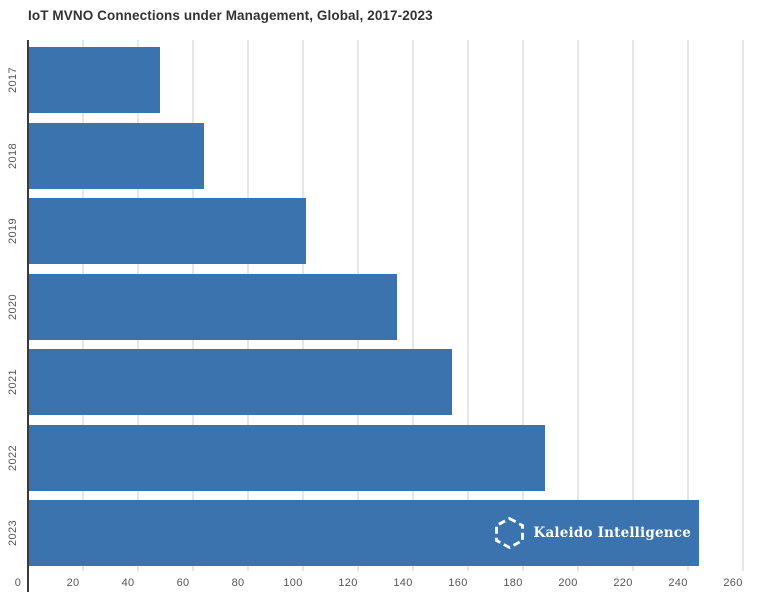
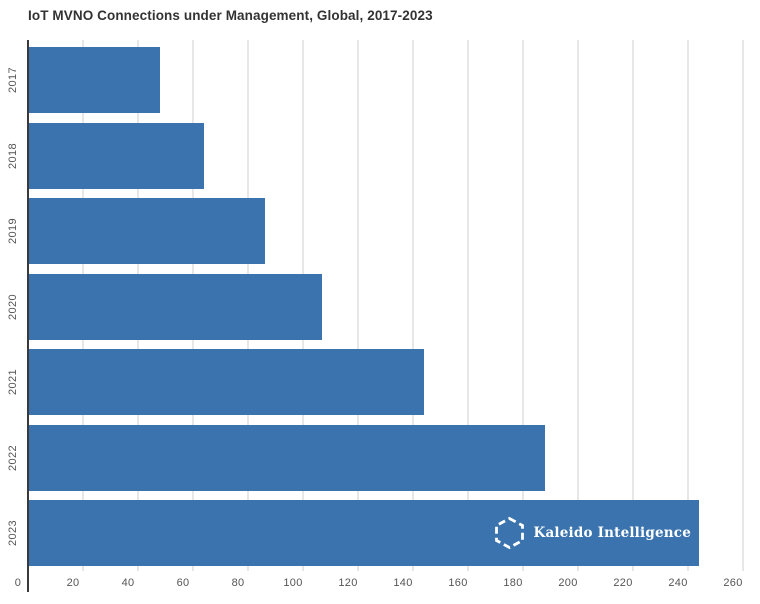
2019: 101 -> 86
2020: 134 -> 107
2021: 154 -> 144
